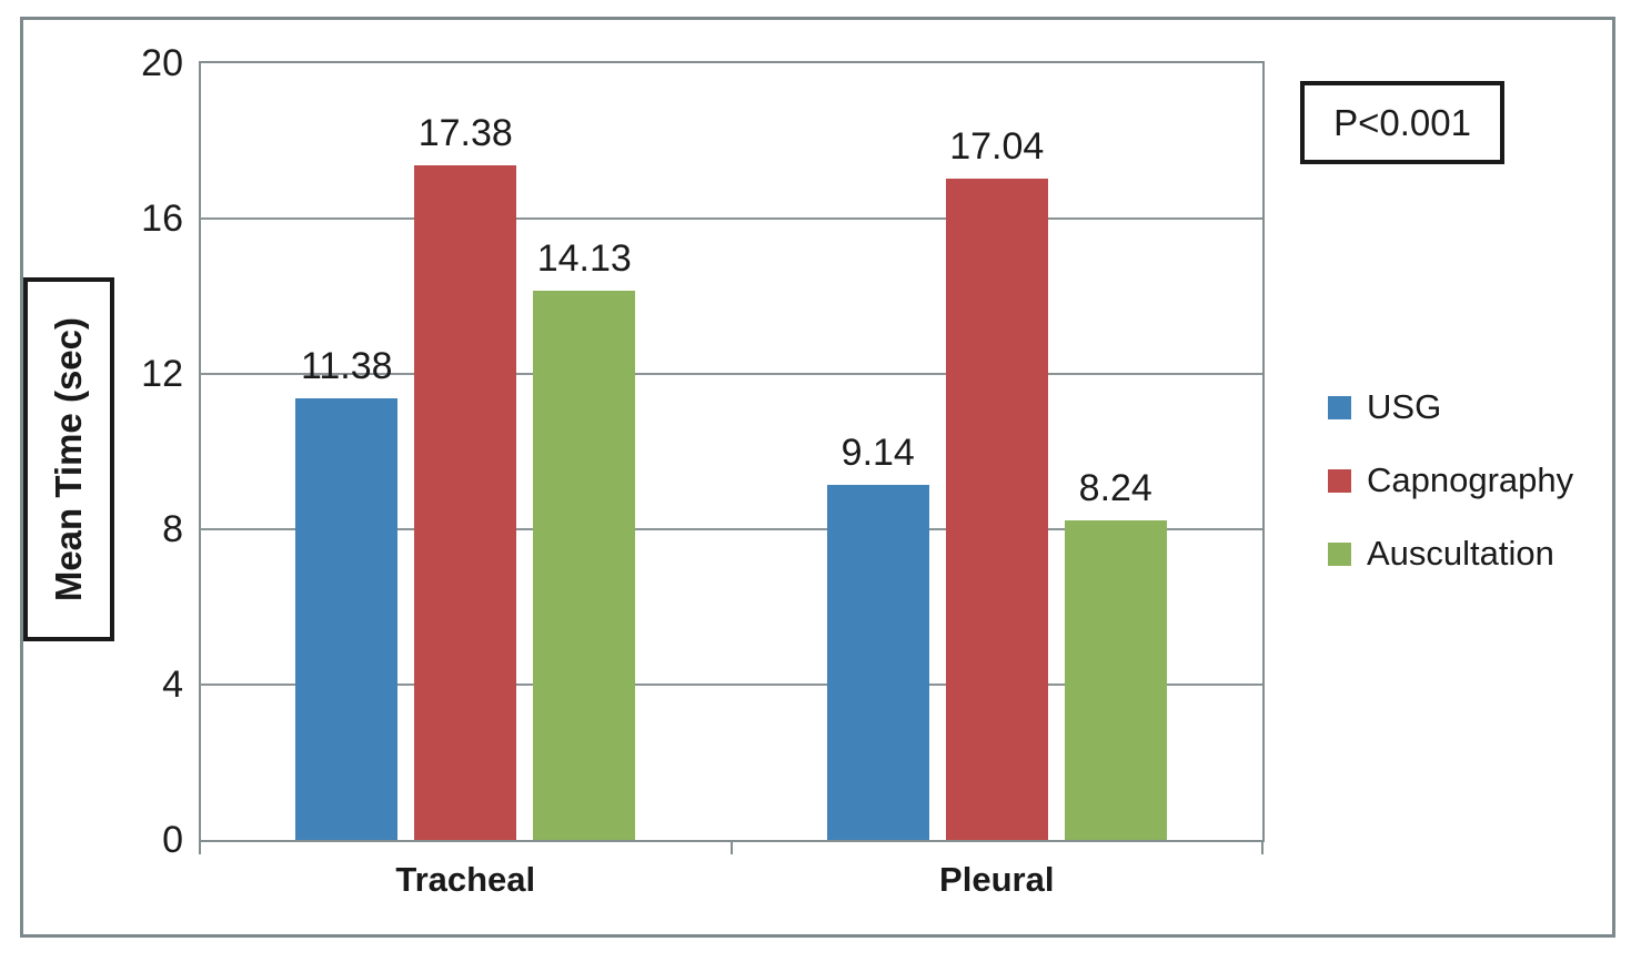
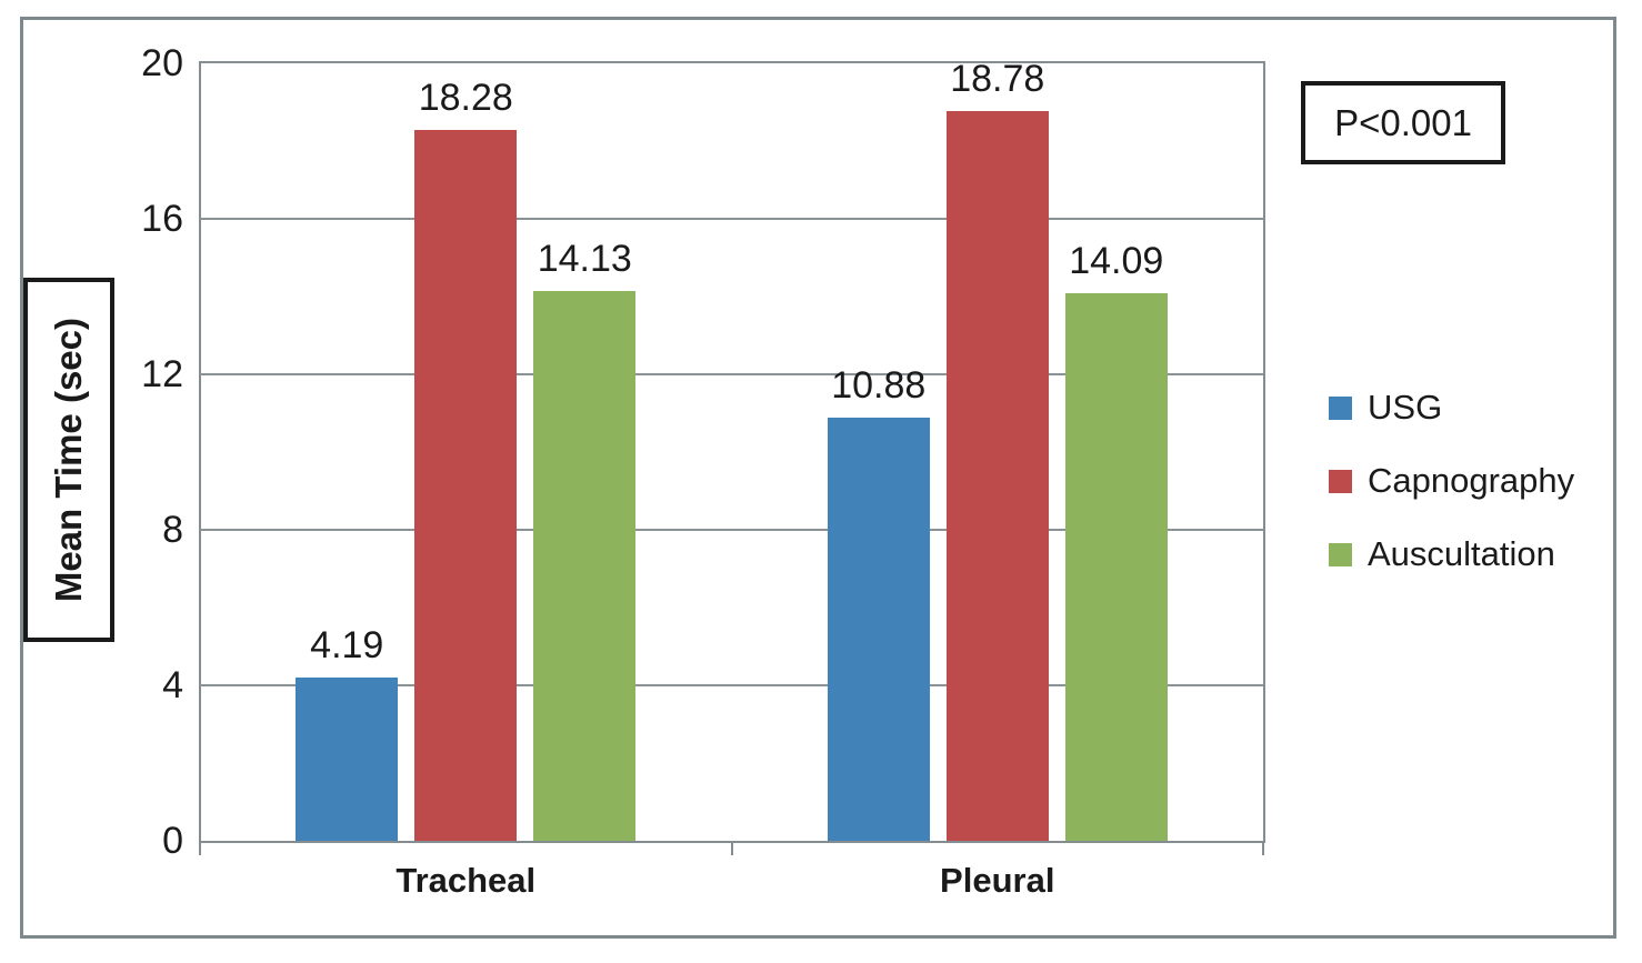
USG/Tracheal: 11.38 -> 4.19
Capnography/Tracheal: 17.38 -> 18.28
USG/Pleural: 9.14 -> 10.88
Capnography/Pleural: 17.04 -> 18.78
Auscultation/Pleural: 8.24 -> 14.09
